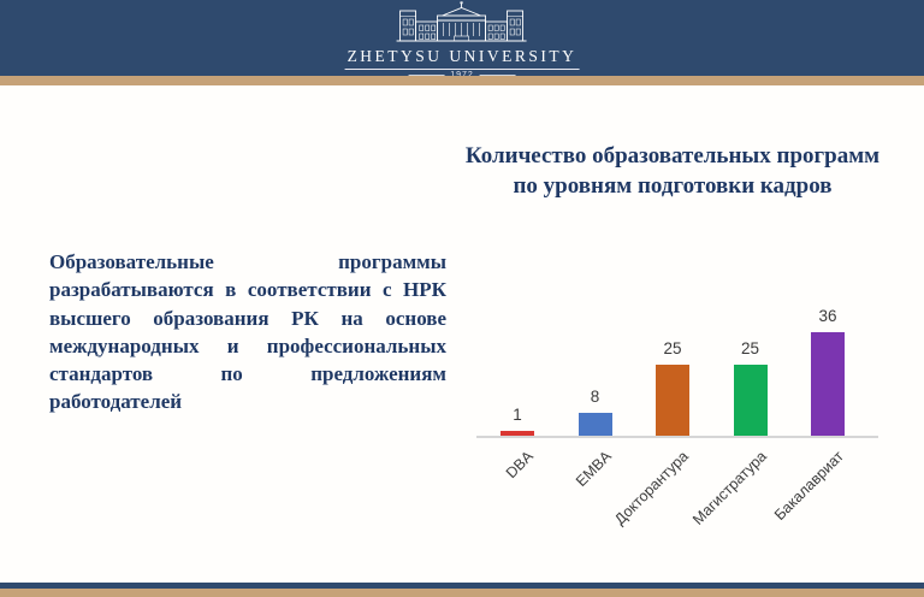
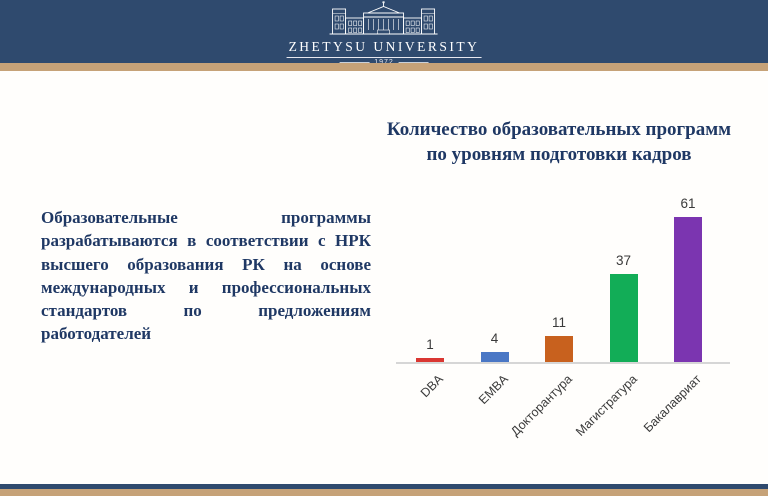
EMBA: 8 -> 4
Докторантура: 25 -> 11
Магистратура: 25 -> 37
Бакалавриат: 36 -> 61
